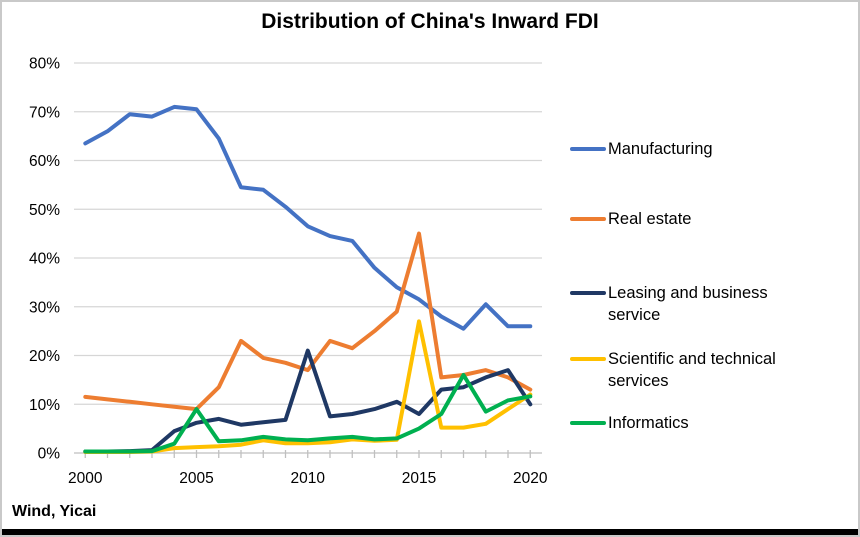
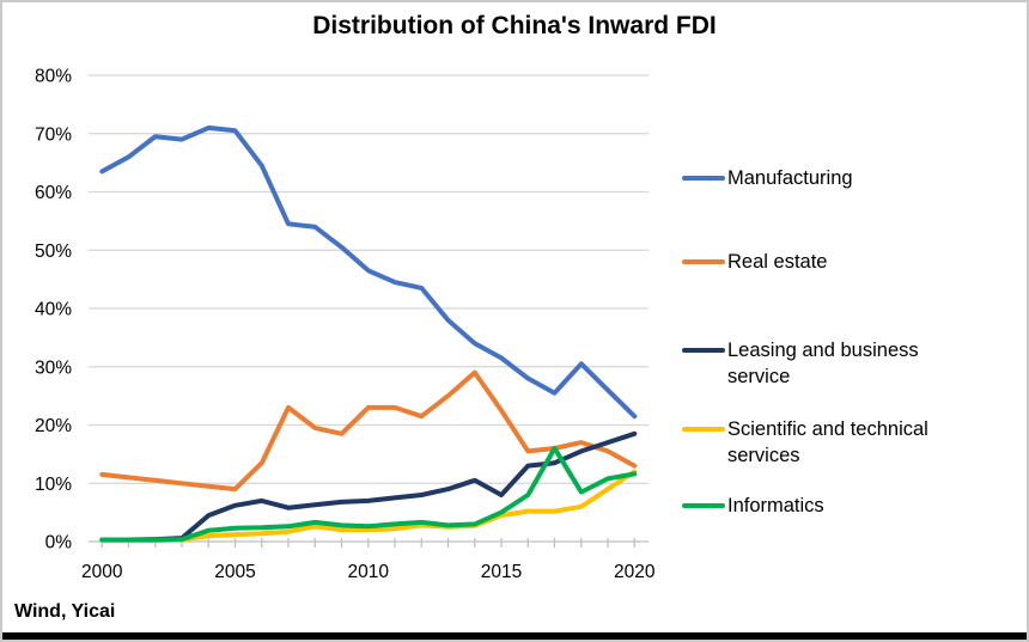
Informatics/2005: 9% -> 2%
Real estate/2010: 17% -> 23%
Leasing and business service/2010: 21% -> 7%
Real estate/2015: 45% -> 22%
Scientific and technical services/2015: 27% -> 4%
Manufacturing/2020: 26% -> 22%
Leasing and business service/2020: 10% -> 18%
